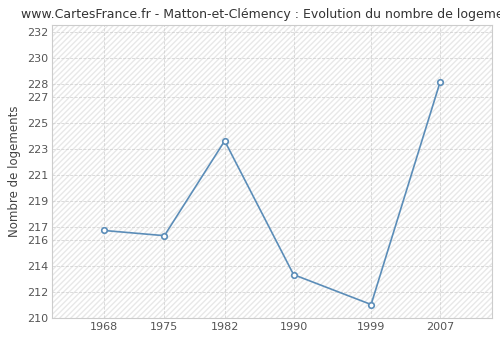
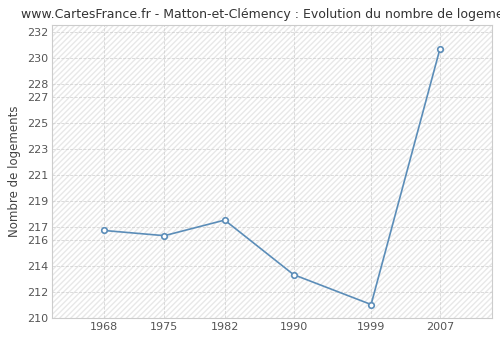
1982: 223.6 -> 217.5
2007: 228.1 -> 230.7
